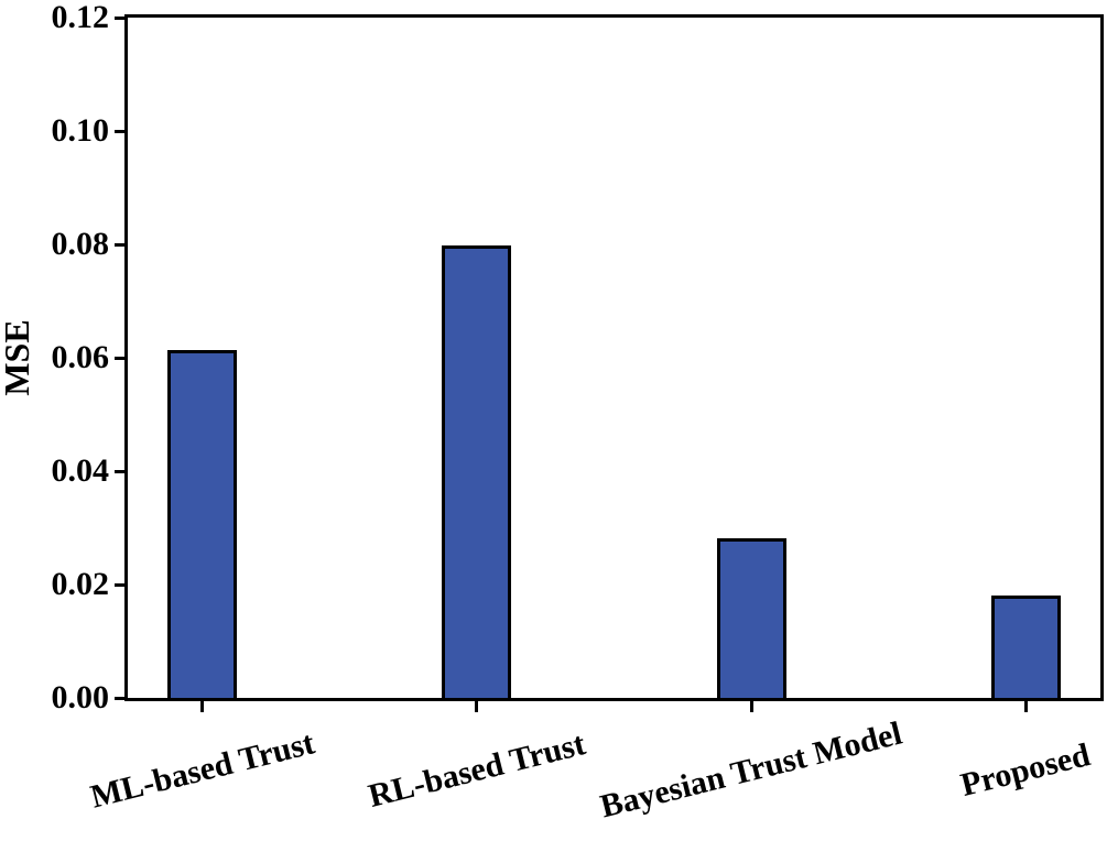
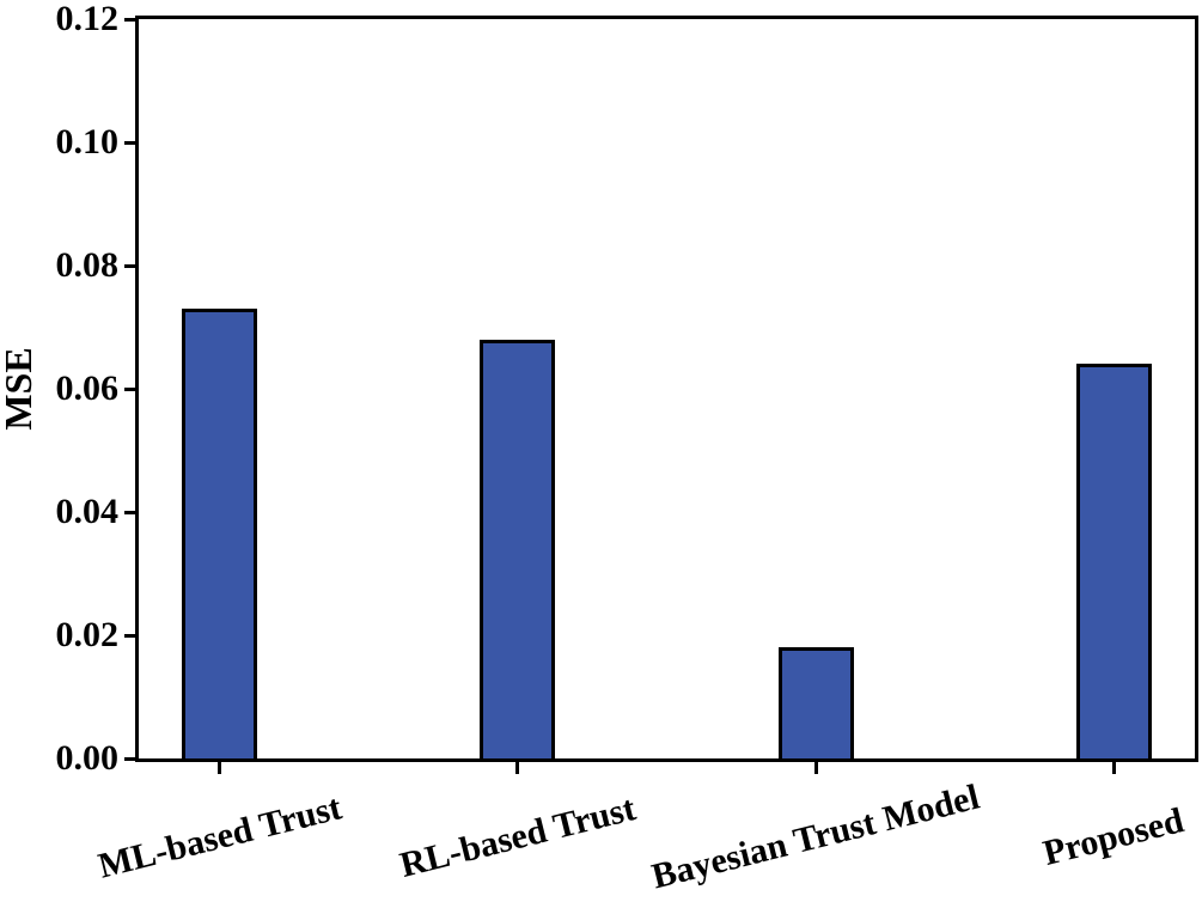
ML-based Trust: 0.061 -> 0.073
RL-based Trust: 0.080 -> 0.068
Bayesian Trust Model: 0.028 -> 0.018
Proposed: 0.018 -> 0.064
